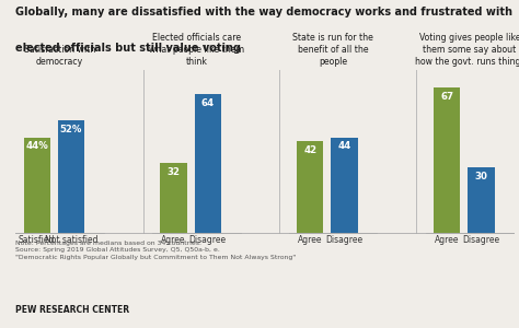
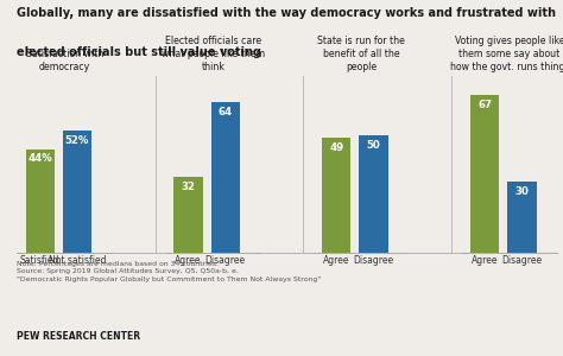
State is run for the benefit of all the people/Agree: 42 -> 49
State is run for the benefit of all the people/Disagree: 44 -> 50
